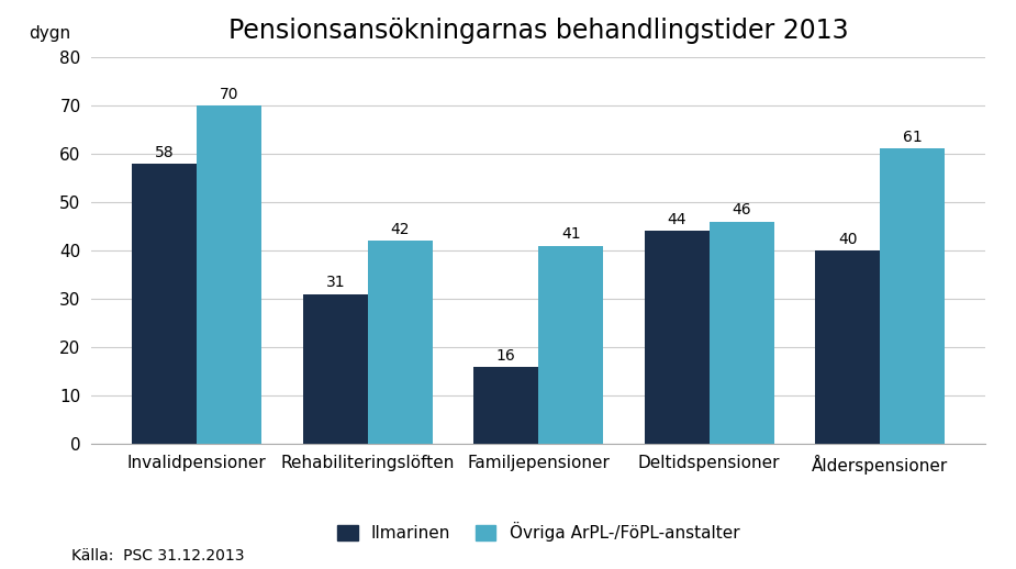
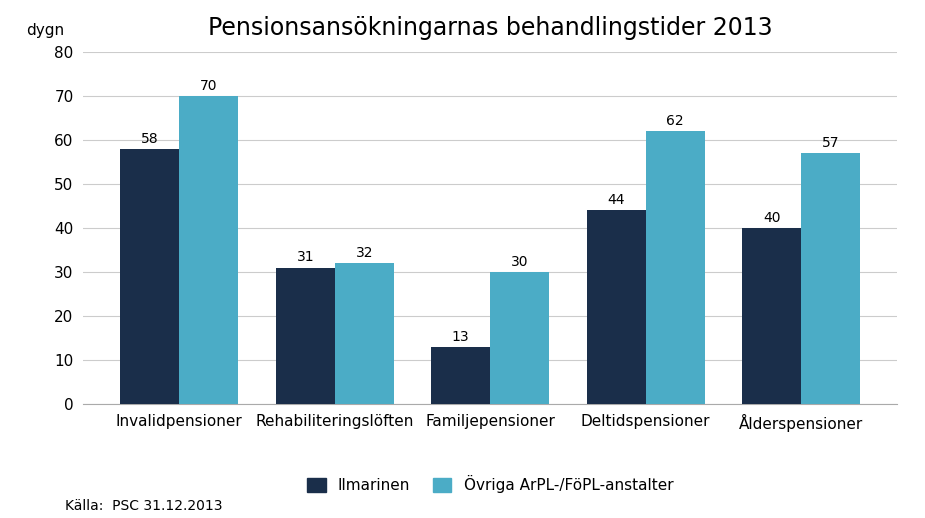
Övriga ArPL-/FöPL-anstalter/Rehabiliteringslöften: 42 -> 32
Ilmarinen/Familjepensioner: 16 -> 13
Övriga ArPL-/FöPL-anstalter/Familjepensioner: 41 -> 30
Övriga ArPL-/FöPL-anstalter/Deltidspensioner: 46 -> 62
Övriga ArPL-/FöPL-anstalter/Ålderspensioner: 61 -> 57
